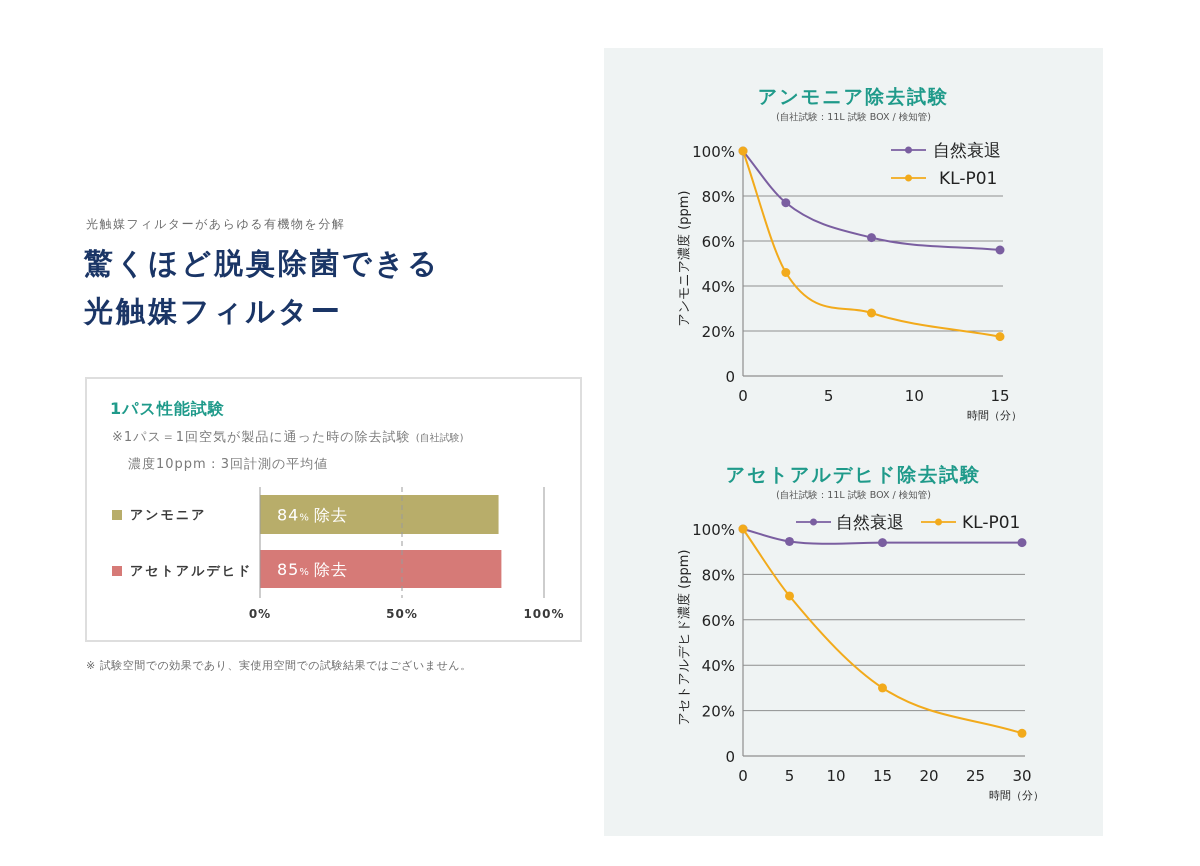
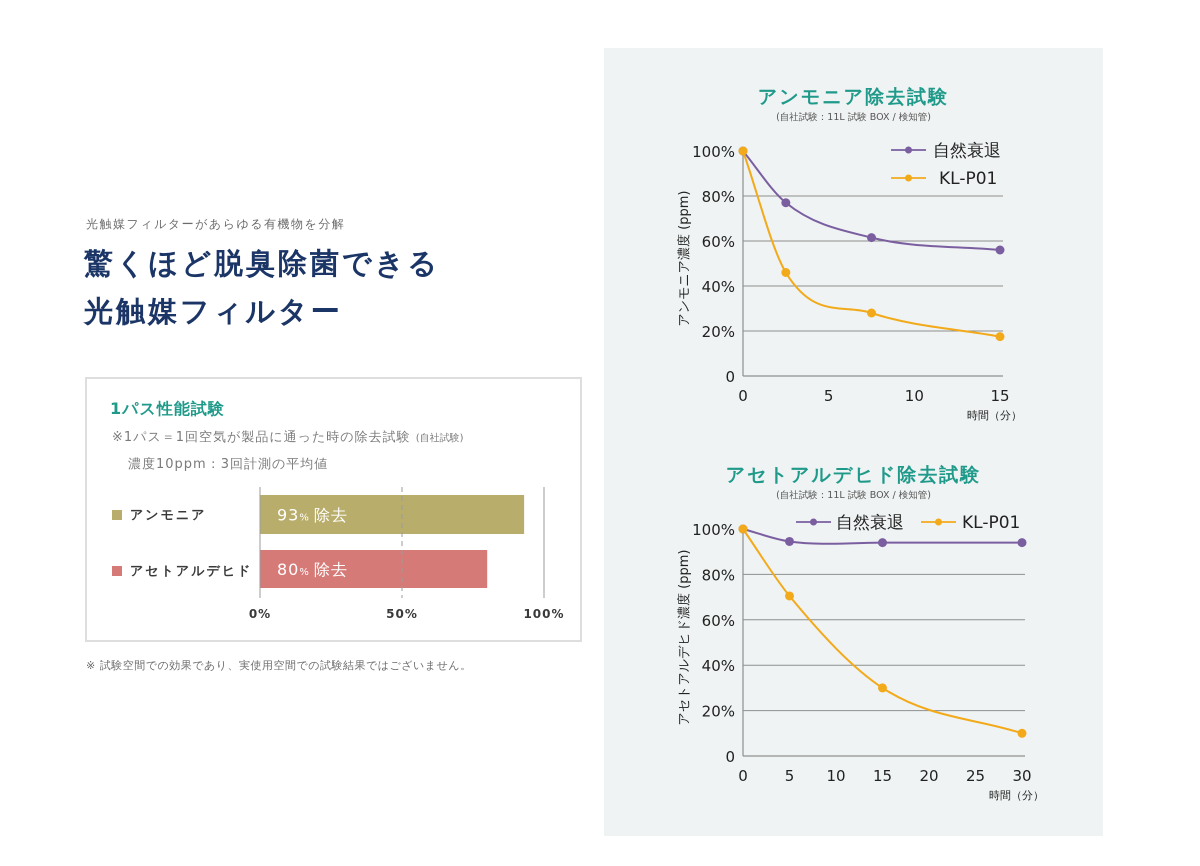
1パス性能試験/アンモニア: 84 -> 93
1パス性能試験/アセトアルデヒド: 85 -> 80
